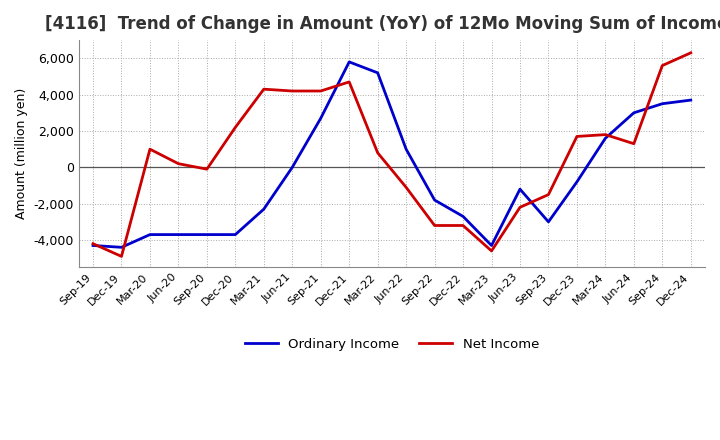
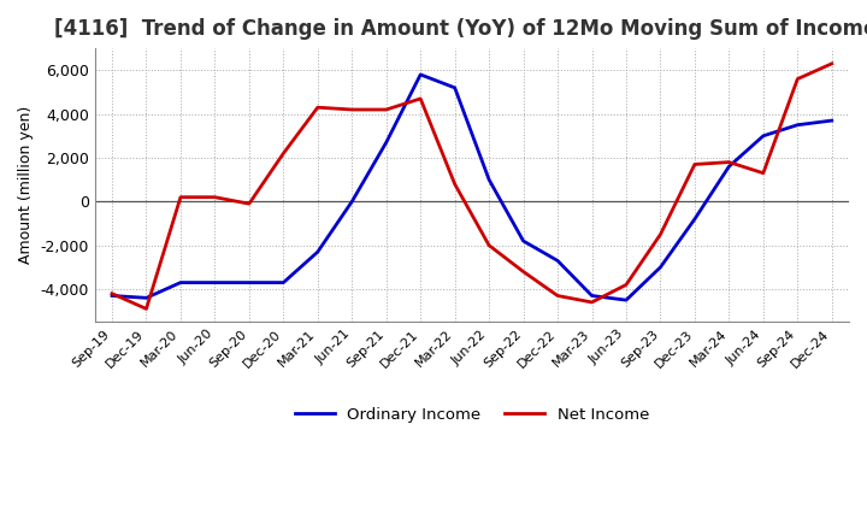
Net Income/Mar-20: 1,000 -> 200
Net Income/Jun-22: -1,100 -> -2,000
Net Income/Dec-22: -3,200 -> -4,300
Ordinary Income/Jun-23: -1,200 -> -4,500
Net Income/Jun-23: -2,200 -> -3,800
